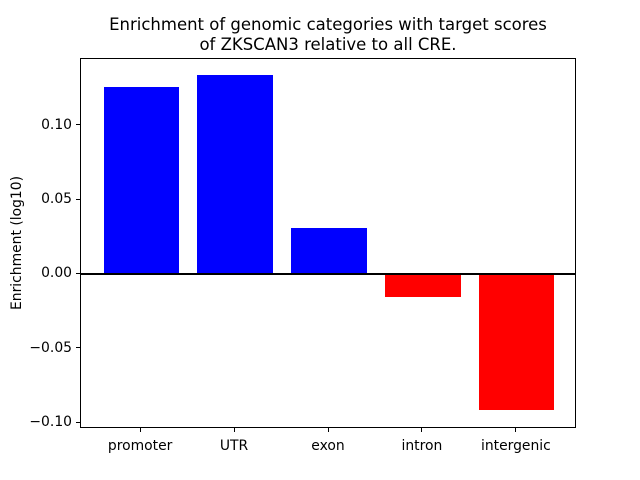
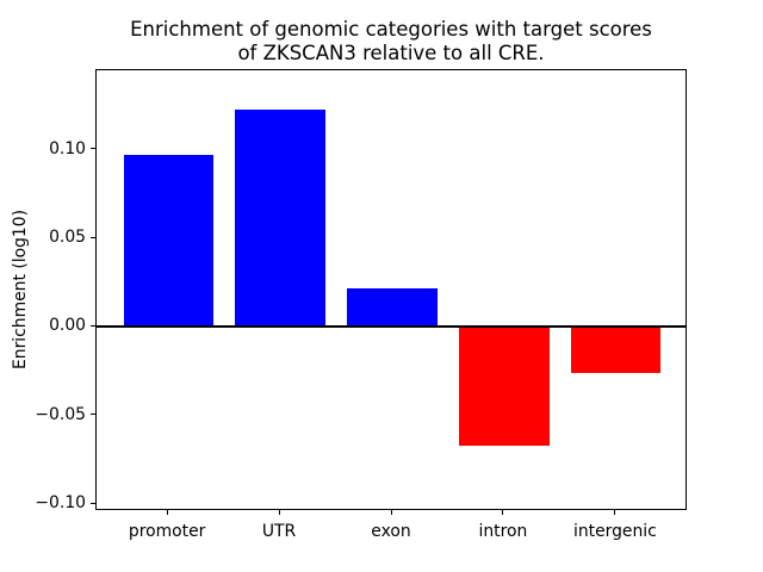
promoter: 0.126 -> 0.097
UTR: 0.134 -> 0.123
exon: 0.031 -> 0.022
intron: -0.015 -> -0.067
intergenic: -0.091 -> -0.026
